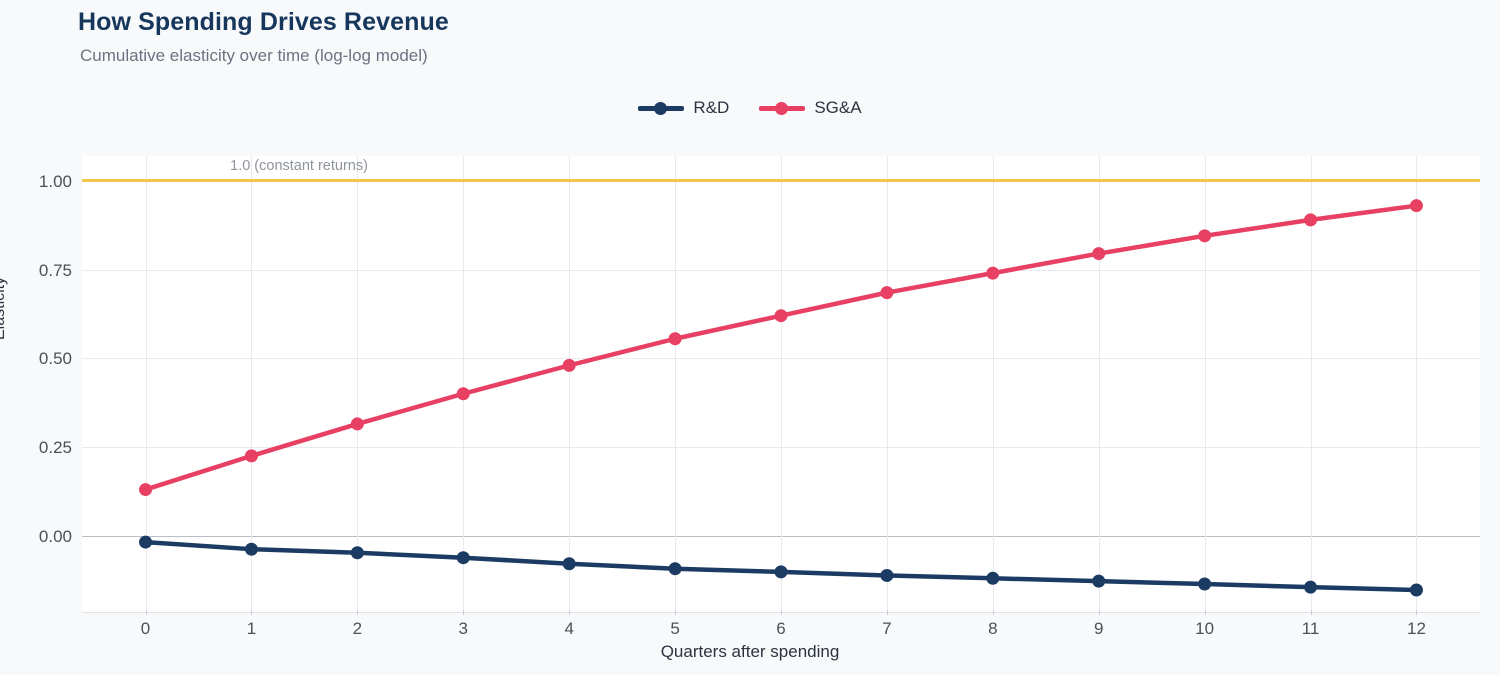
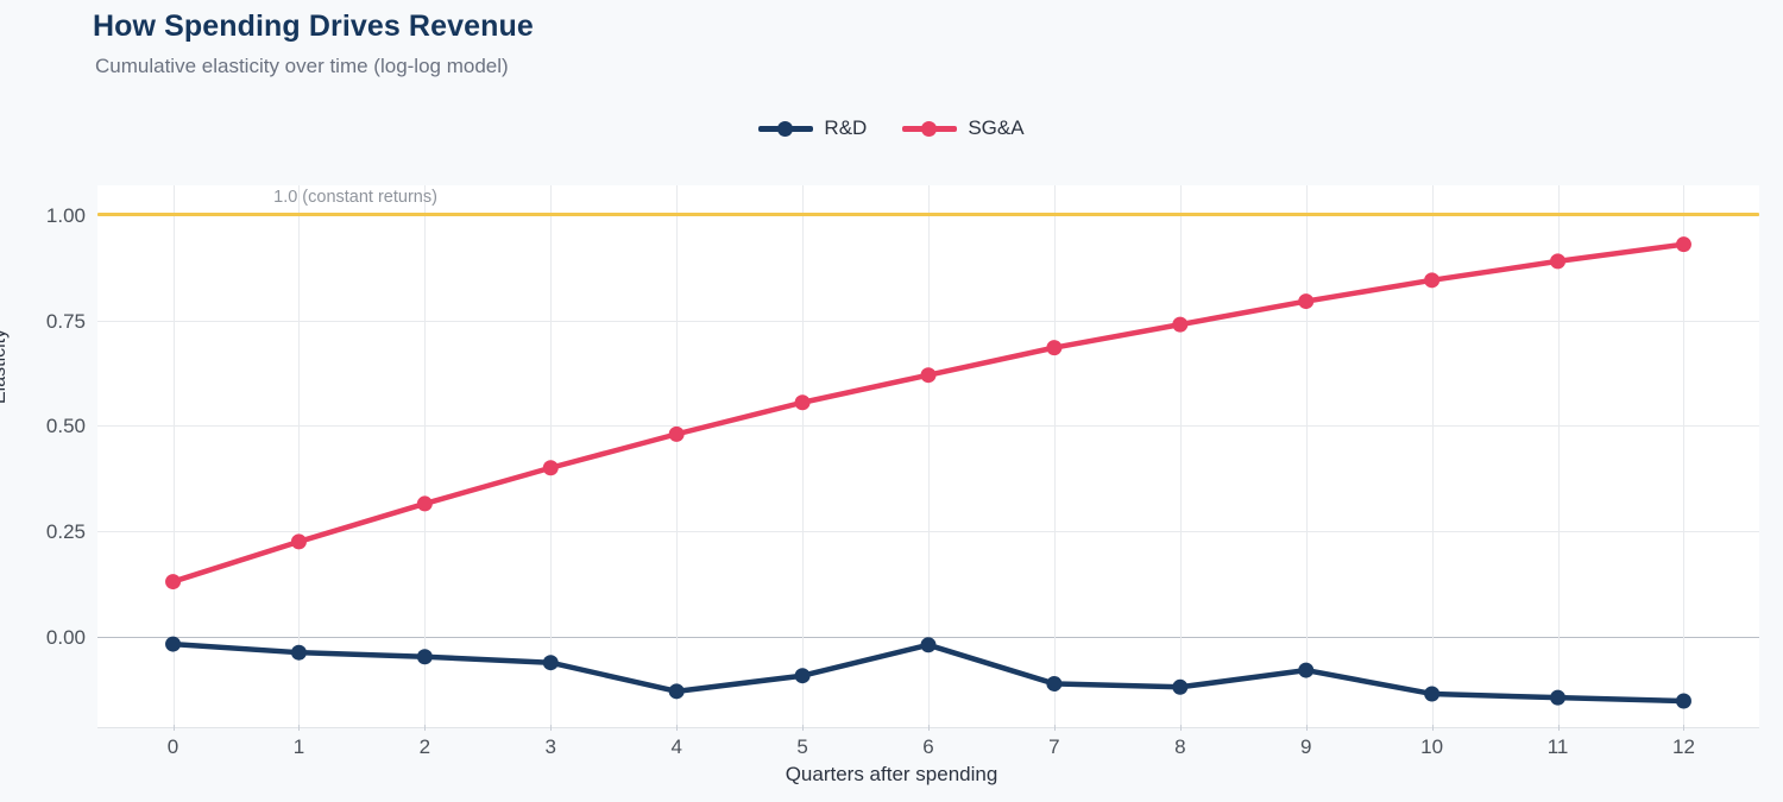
R&D/4: -0.08 -> -0.13
R&D/6: -0.10 -> -0.02
R&D/9: -0.13 -> -0.08
